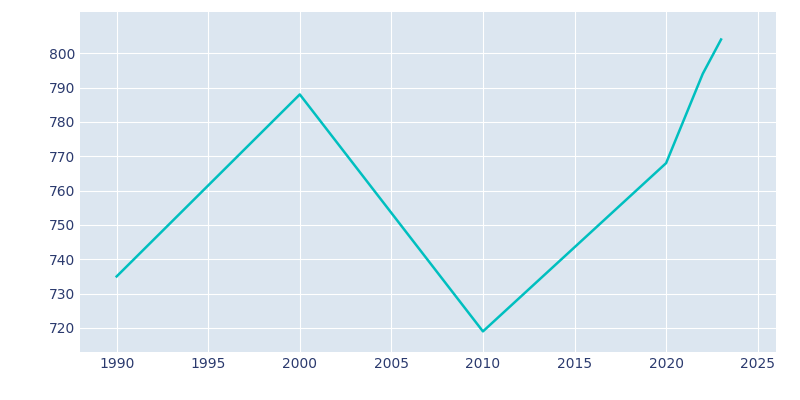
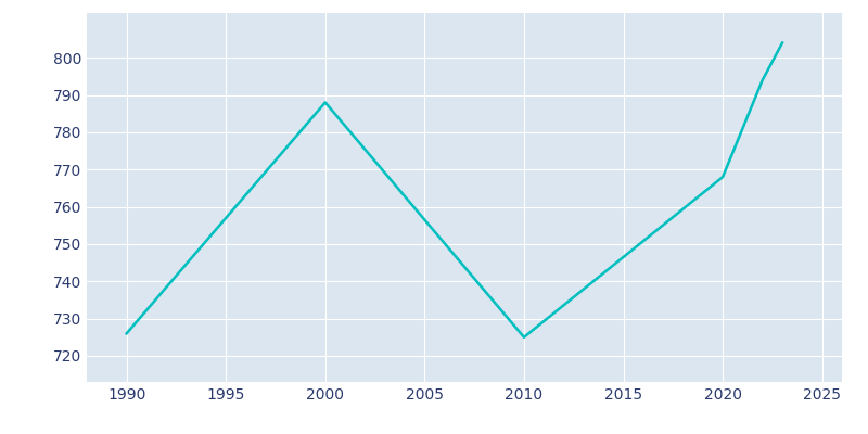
1990: 735 -> 726
2010: 719 -> 725
